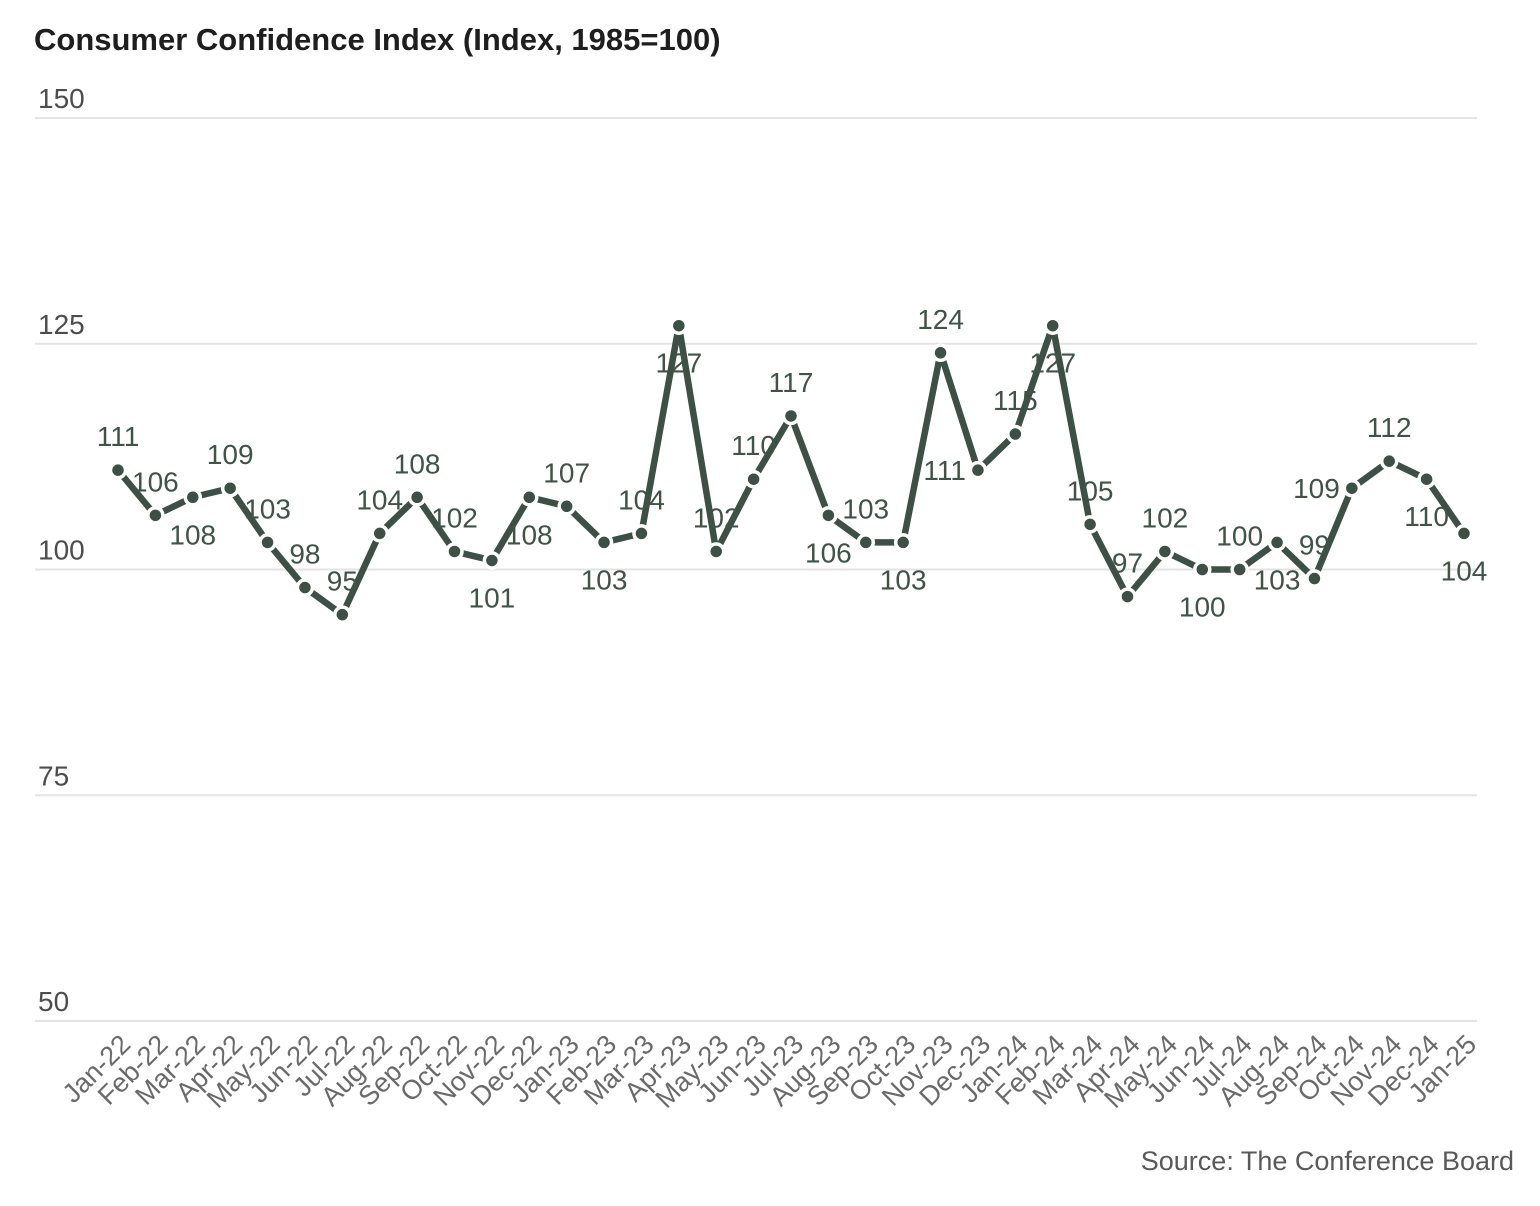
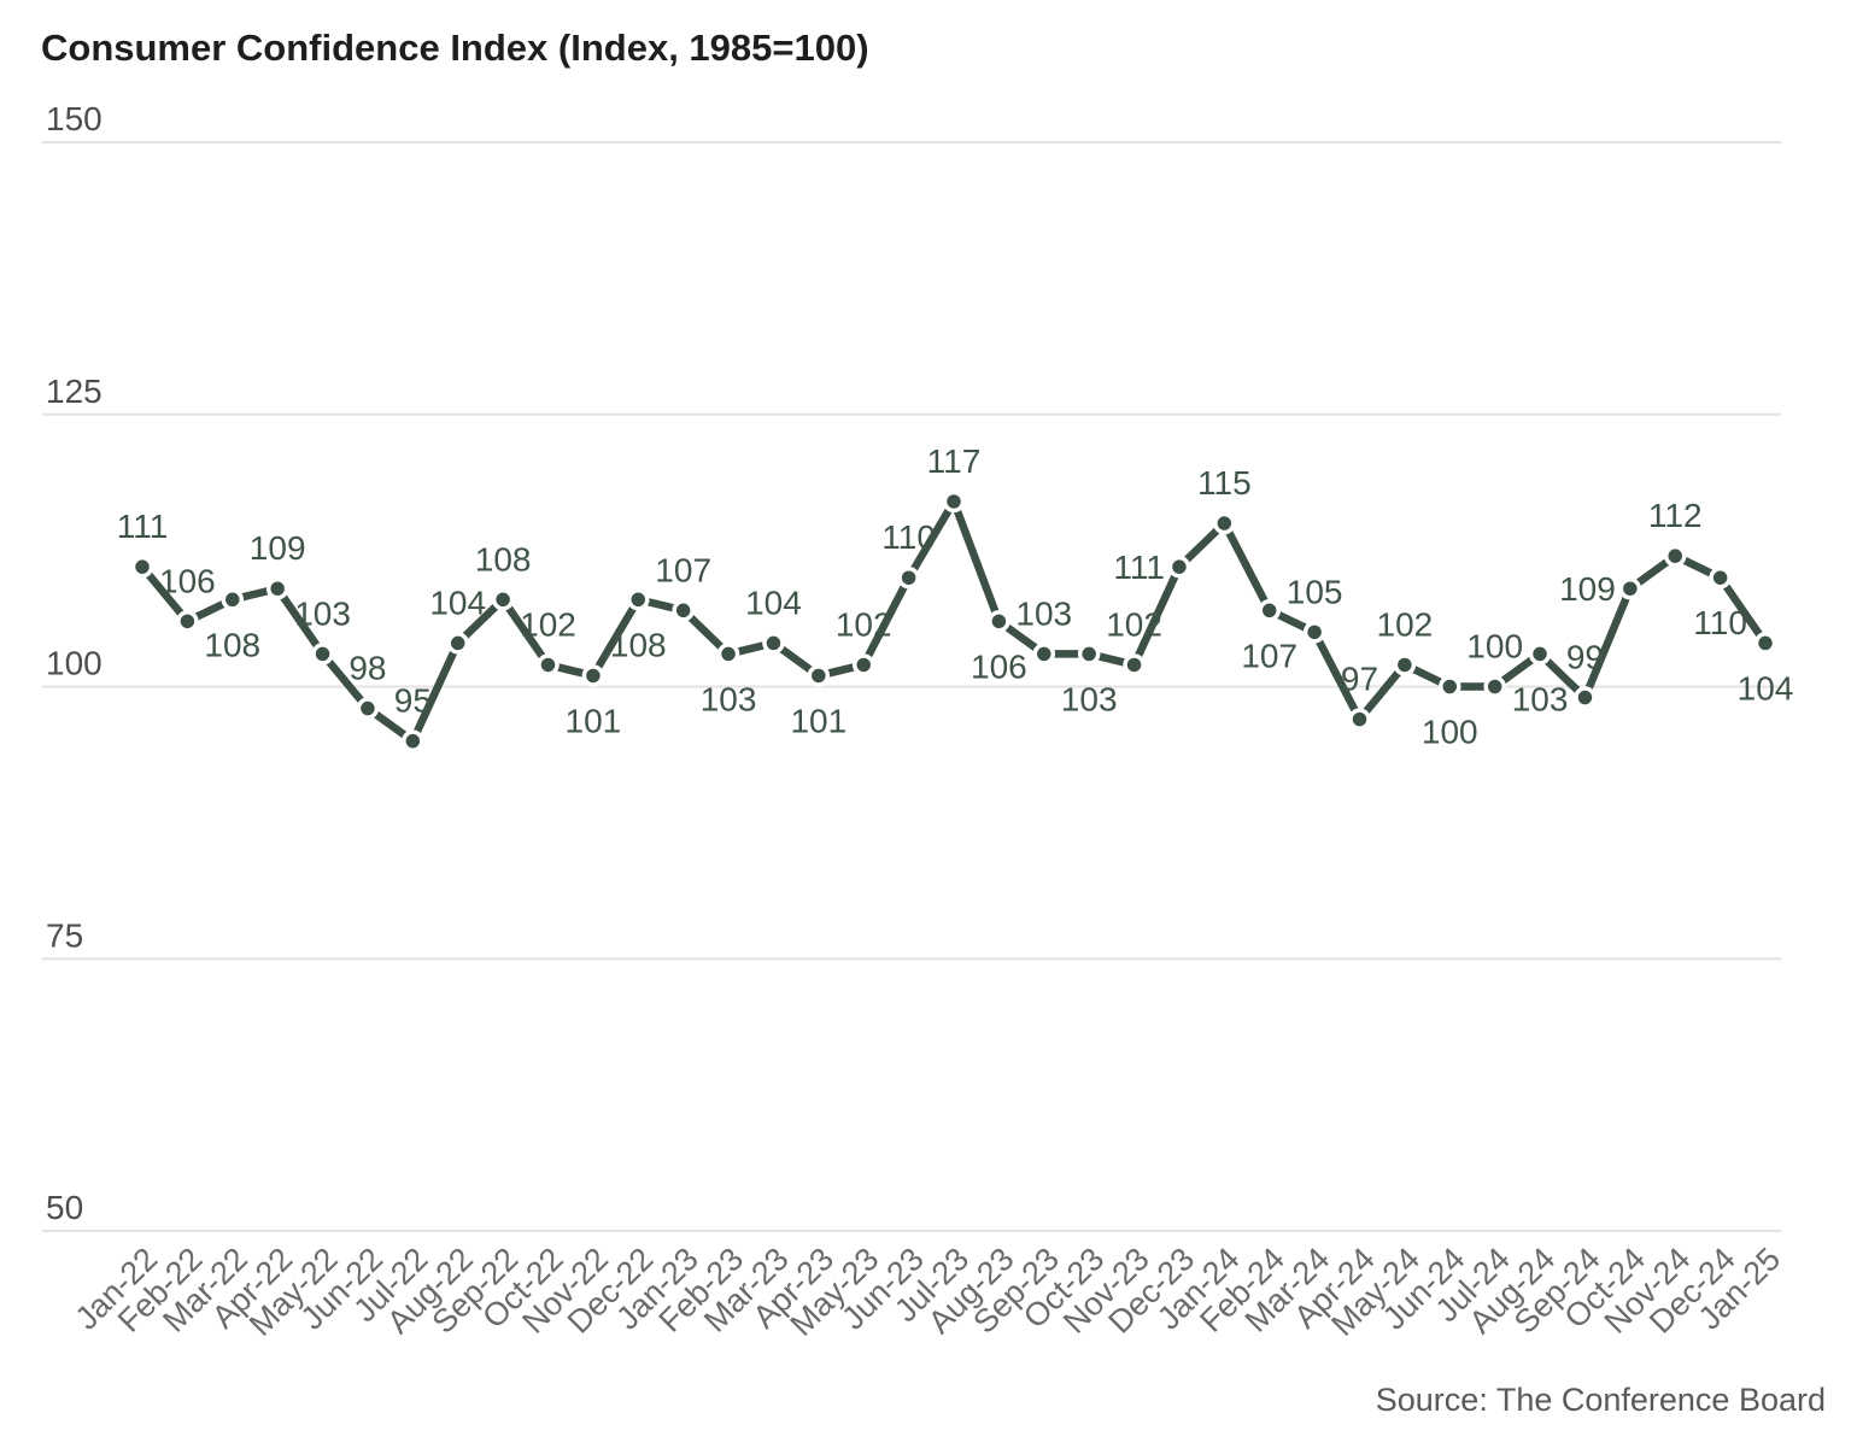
Apr-23: 127 -> 101
Nov-23: 124 -> 102
Feb-24: 127 -> 107
